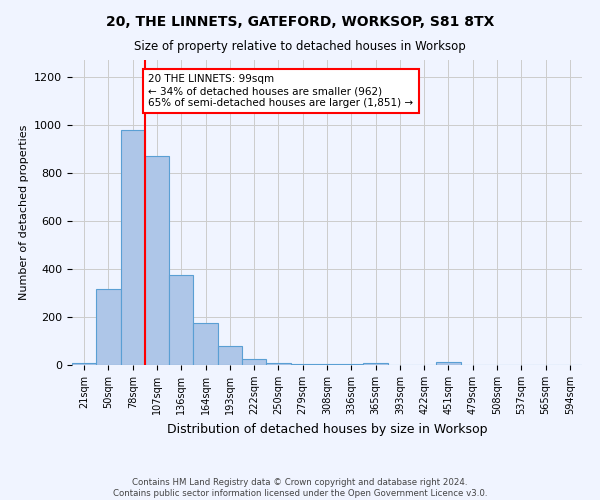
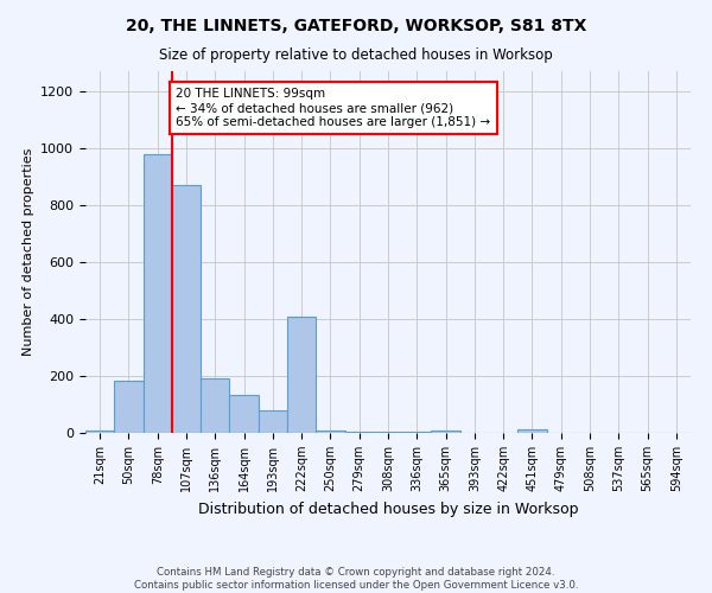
50sqm: 315 -> 185
136sqm: 375 -> 190
164sqm: 175 -> 135
222sqm: 25 -> 410
